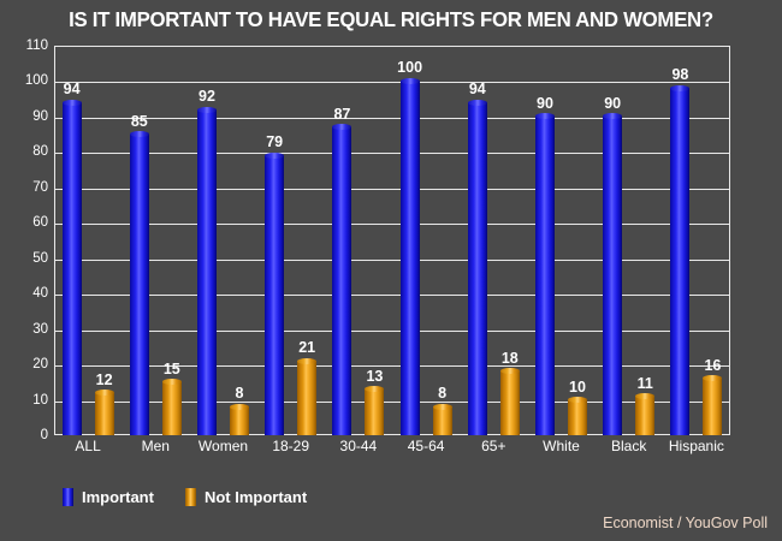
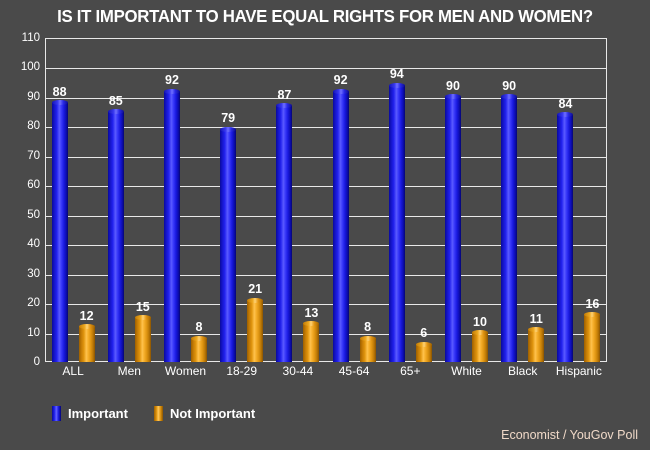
Important/ALL: 94 -> 88
Important/45-64: 100 -> 92
Not Important/65+: 18 -> 6
Important/Hispanic: 98 -> 84
